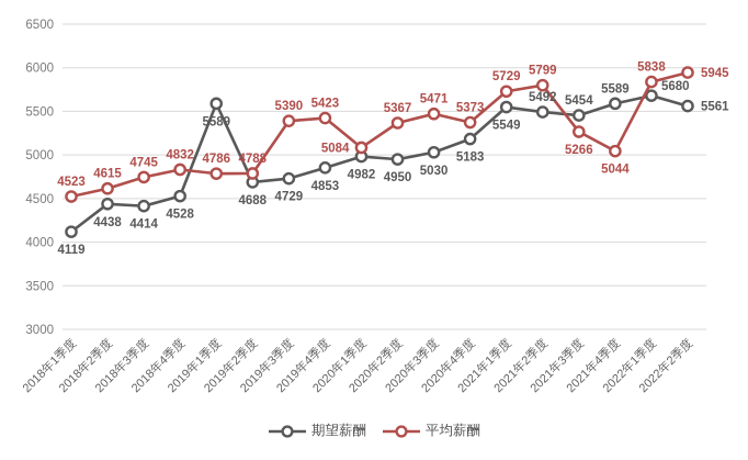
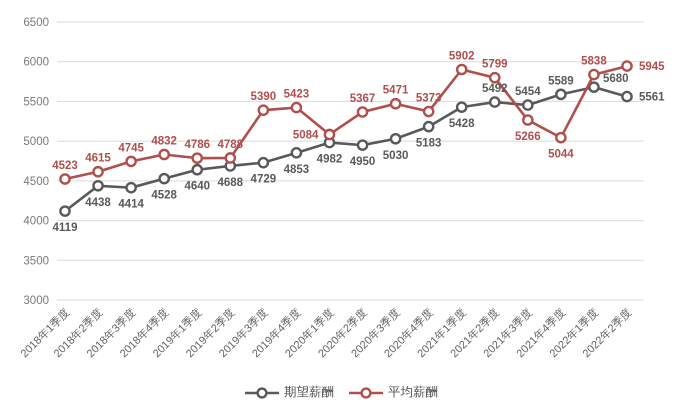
期望薪酬/2019年1季度: 5589 -> 4640
期望薪酬/2021年1季度: 5549 -> 5428
平均薪酬/2021年1季度: 5729 -> 5902
